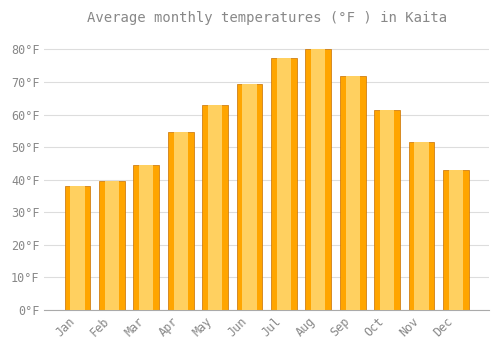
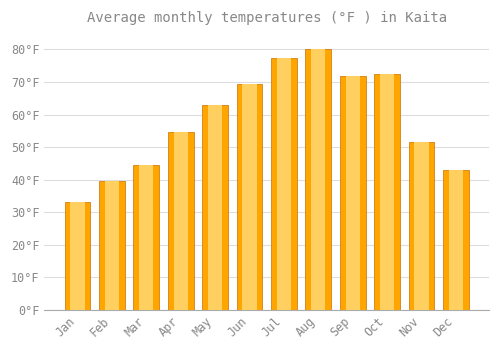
Jan: 38.0°F -> 33.0°F
Oct: 61.5°F -> 72.5°F
